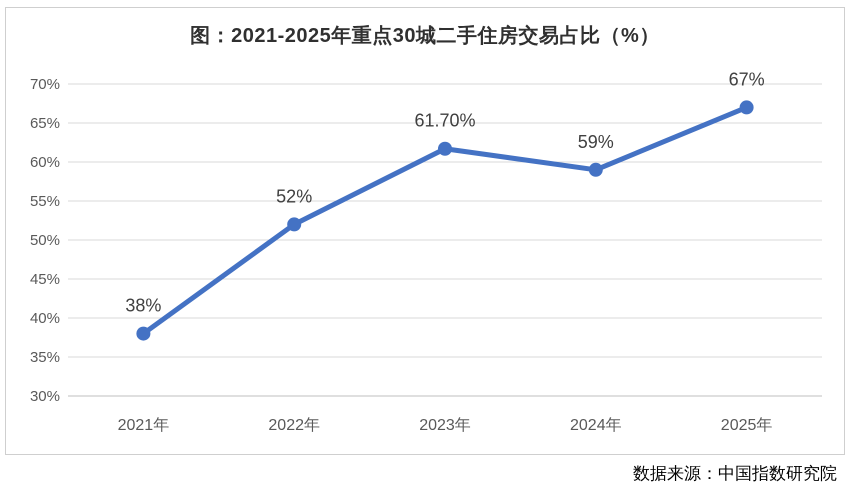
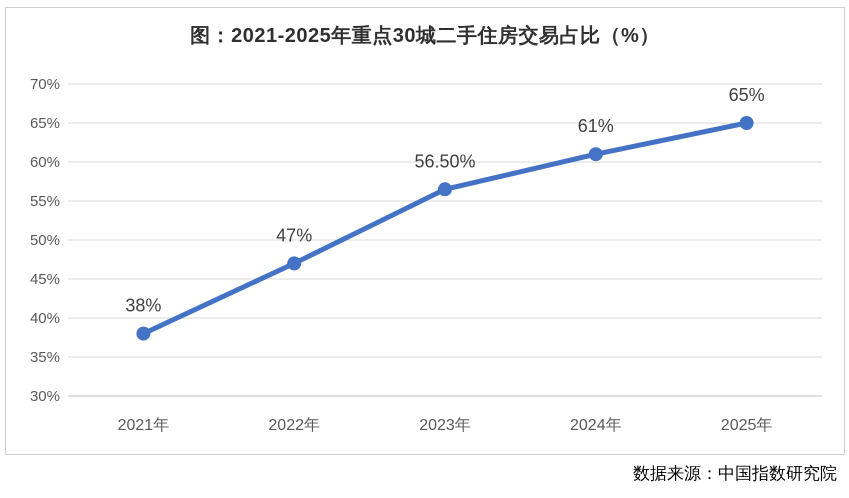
2022年: 52% -> 47%
2023年: 61.70% -> 56.50%
2024年: 59% -> 61%
2025年: 67% -> 65%
